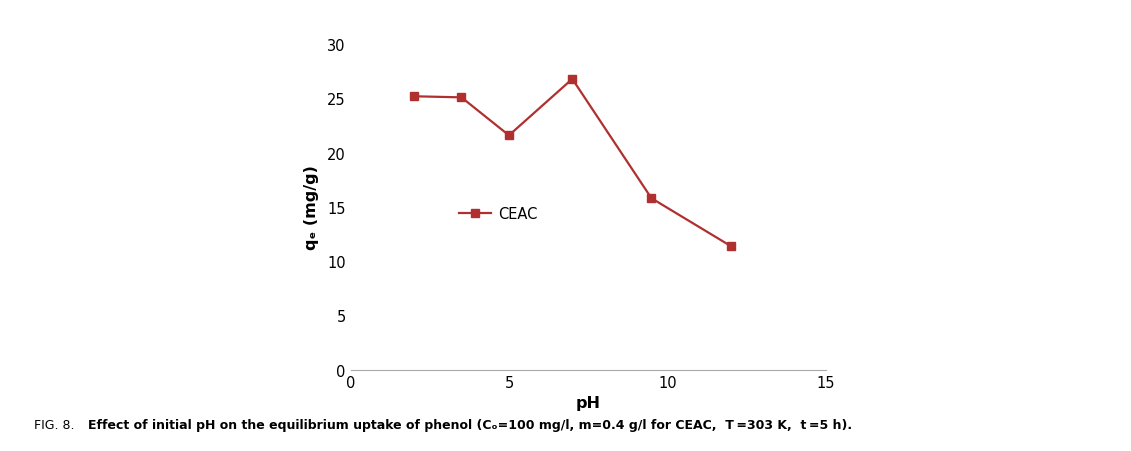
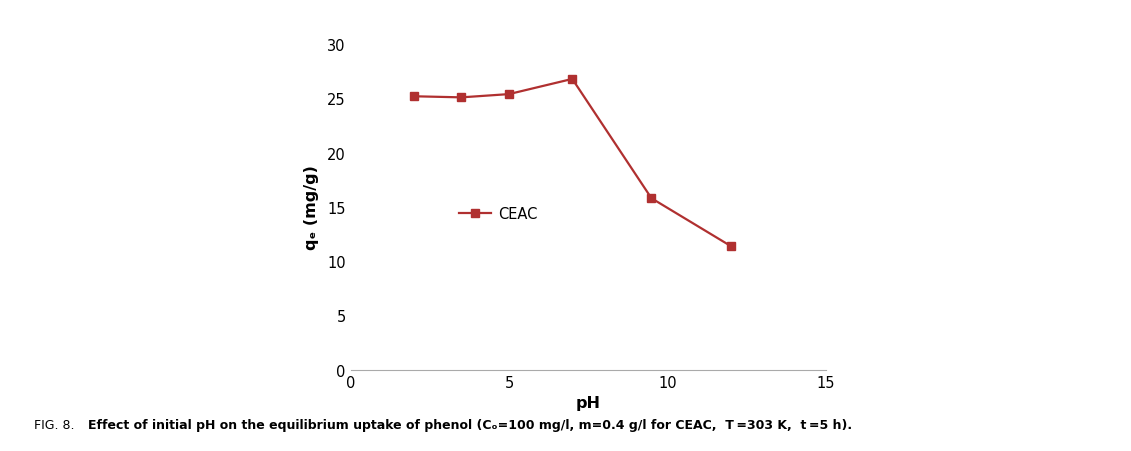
5: 21.6 -> 25.4
